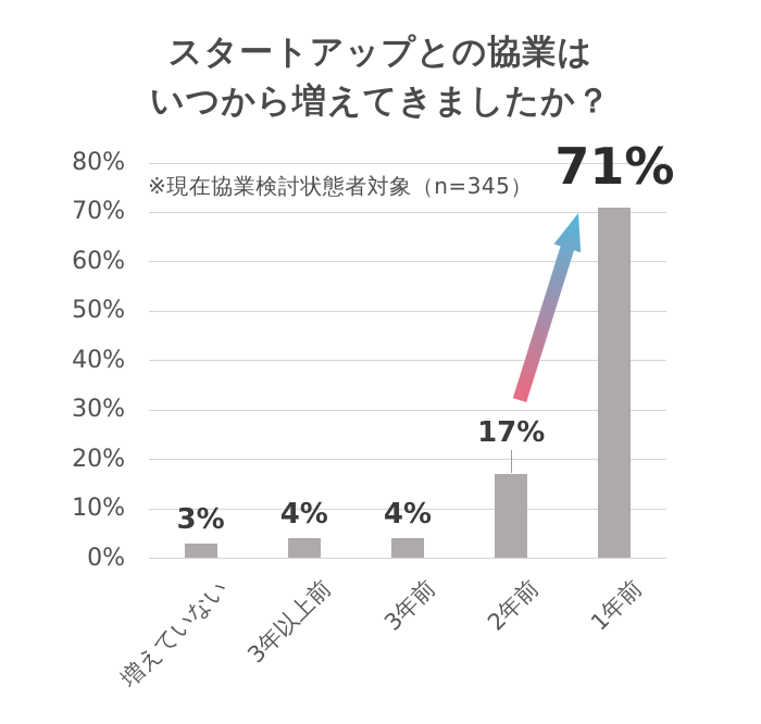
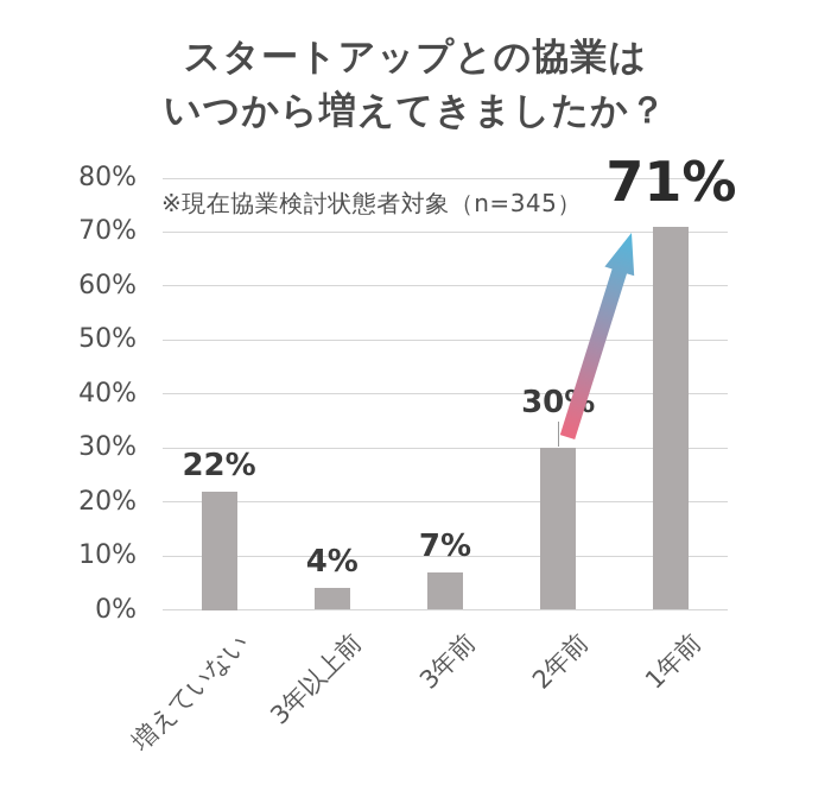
増えていない: 3% -> 22%
3年前: 4% -> 7%
2年前: 17% -> 30%
